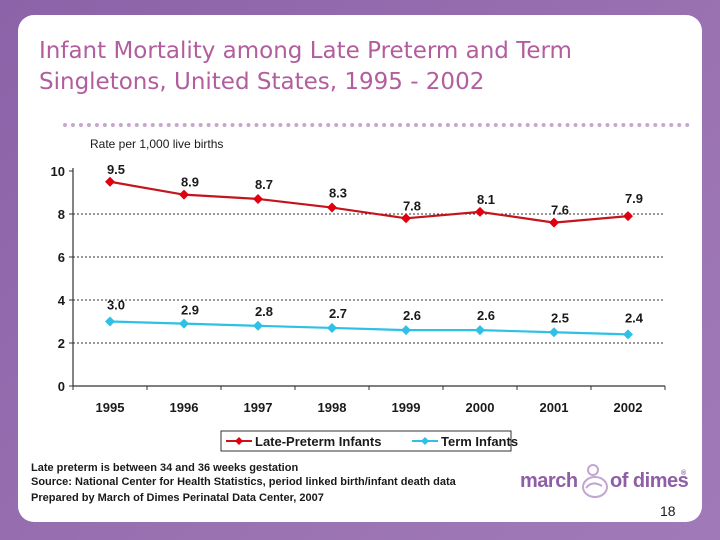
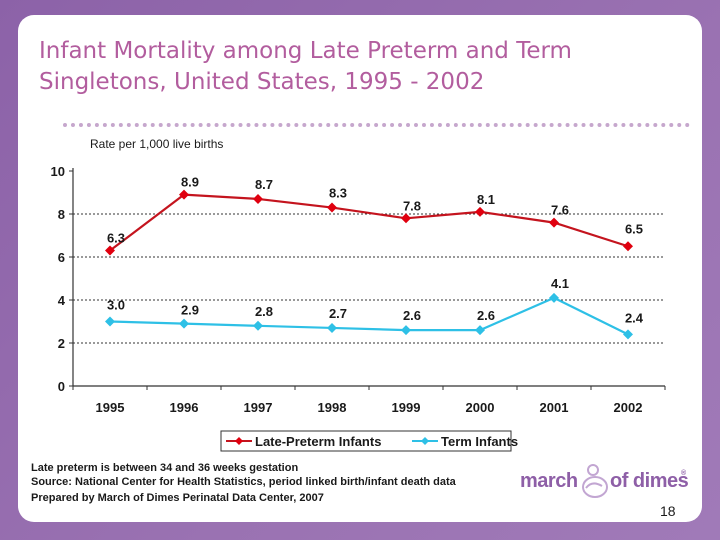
Late-Preterm Infants/1995: 9.5 -> 6.3
Term Infants/2001: 2.5 -> 4.1
Late-Preterm Infants/2002: 7.9 -> 6.5
